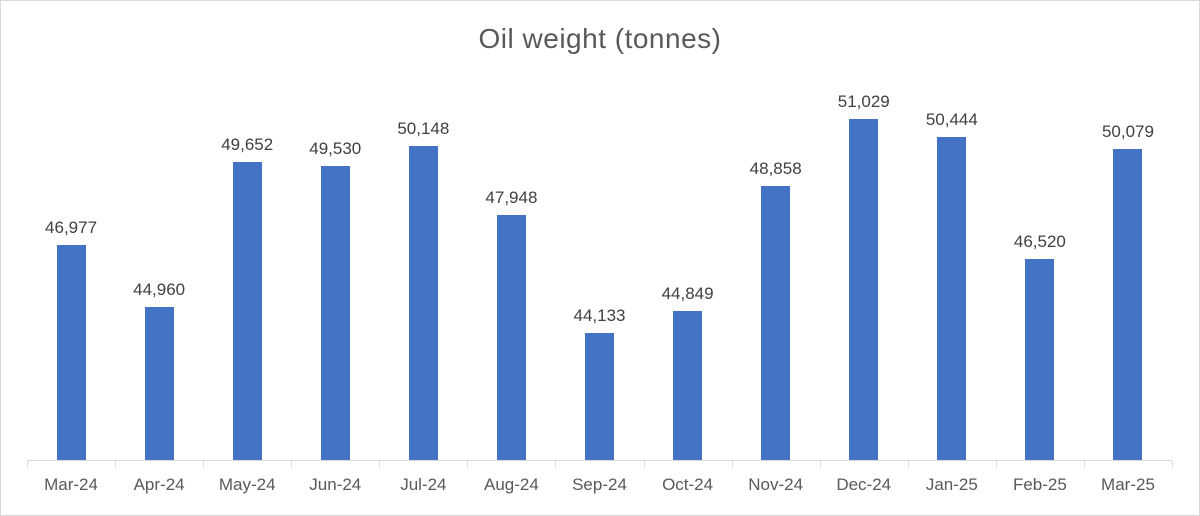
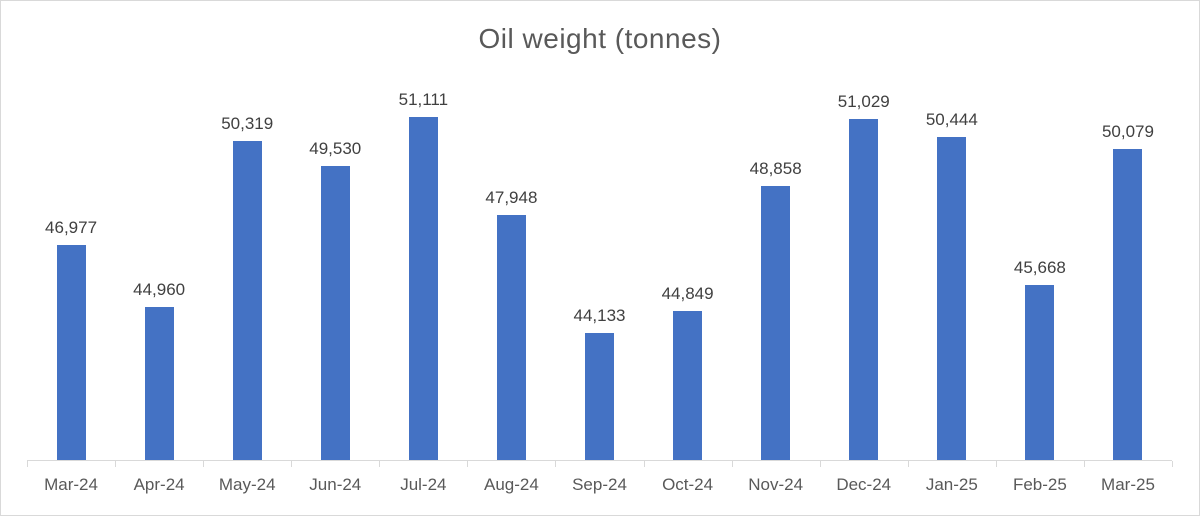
May-24: 49,652 -> 50,319
Jul-24: 50,148 -> 51,111
Feb-25: 46,520 -> 45,668
